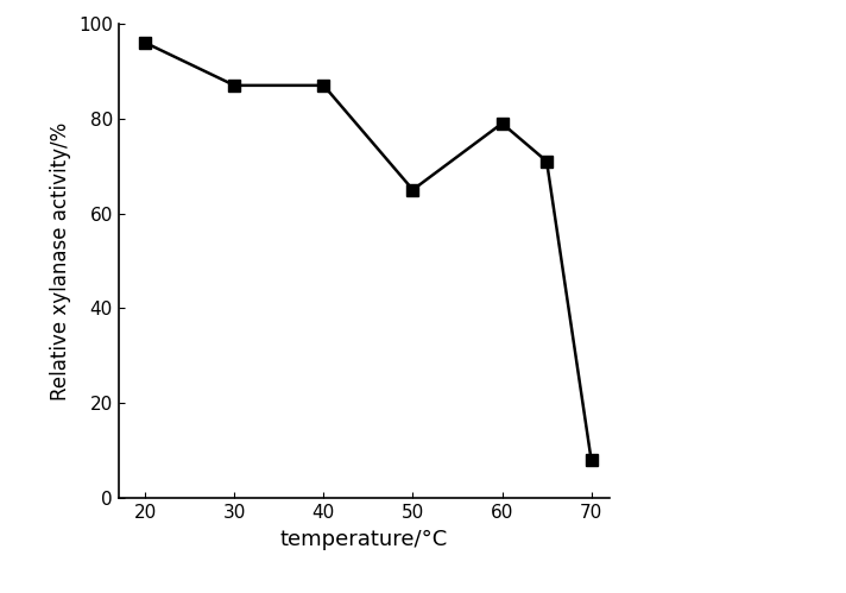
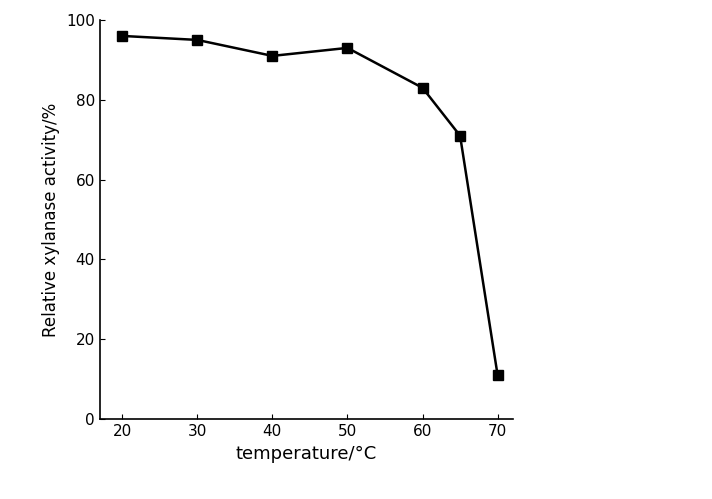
30: 87 -> 95
40: 87 -> 91
50: 65 -> 93
60: 79 -> 83
70: 8 -> 11
